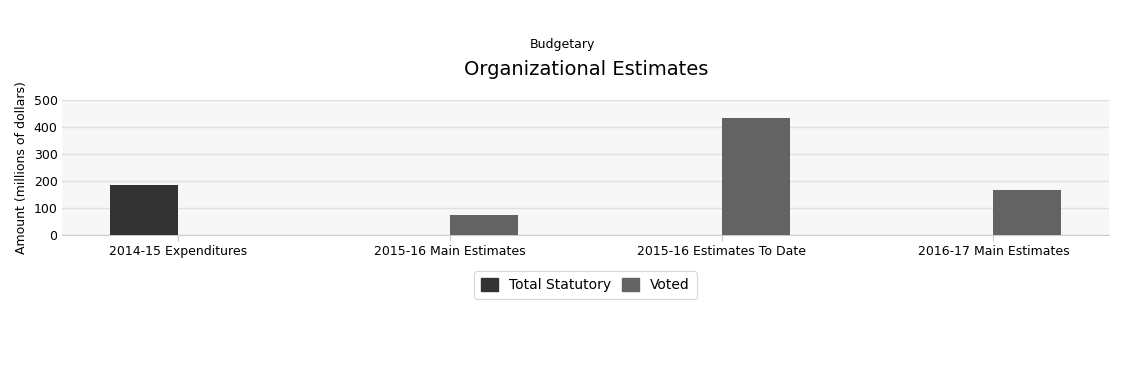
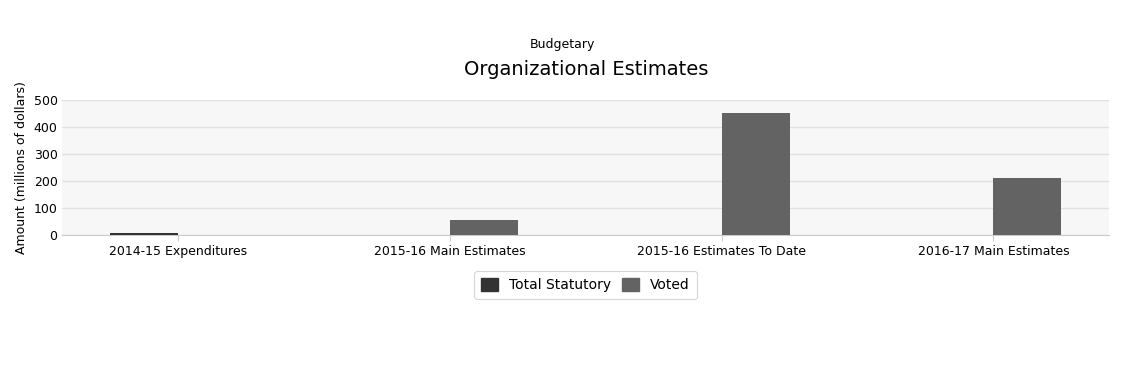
Total Statutory/2014-15 Expenditures: 185 -> 7
Voted/2015-16 Main Estimates: 75 -> 55
Voted/2015-16 Estimates To Date: 435 -> 455
Voted/2016-17 Main Estimates: 165 -> 212
